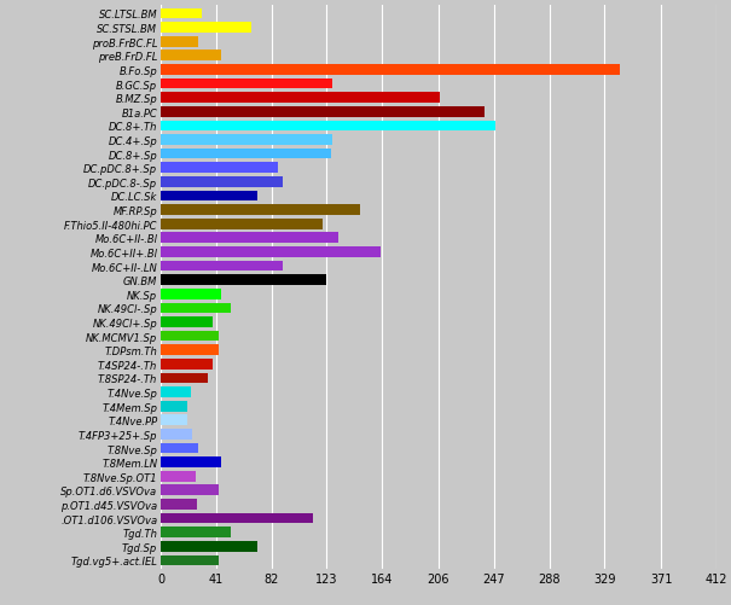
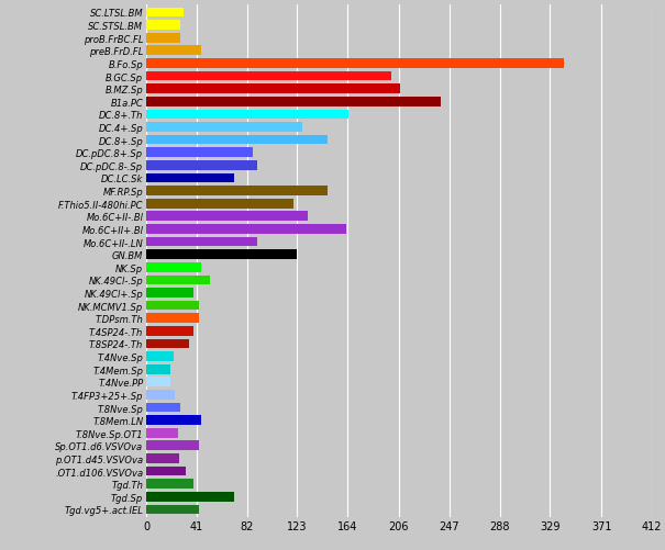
SC.STSL.BM: 67 -> 28
B.GC.Sp: 127 -> 200
DC.8+.Th: 248 -> 165
DC.8+.Sp: 126 -> 148
.OT1.d106.VSVOva: 113 -> 32
Tgd.Th: 52 -> 38
